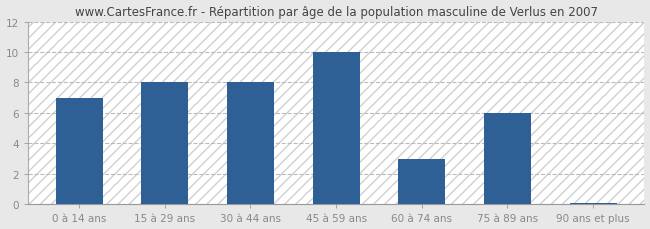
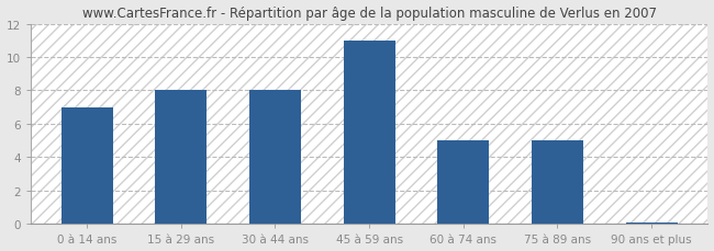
45 à 59 ans: 10.0 -> 11.0
60 à 74 ans: 3.0 -> 5.0
75 à 89 ans: 6.0 -> 5.0
